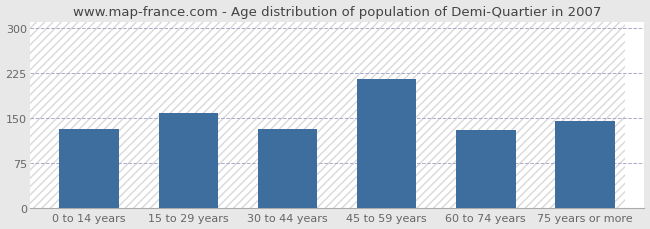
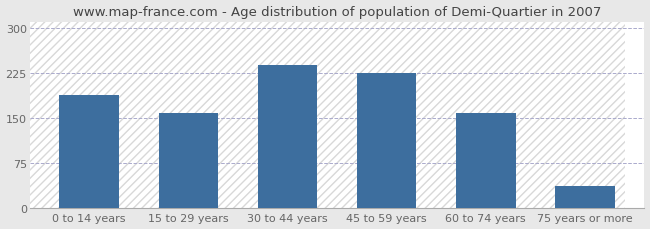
0 to 14 years: 132 -> 188
30 to 44 years: 132 -> 237
45 to 59 years: 214 -> 224
60 to 74 years: 130 -> 158
75 years or more: 144 -> 37
